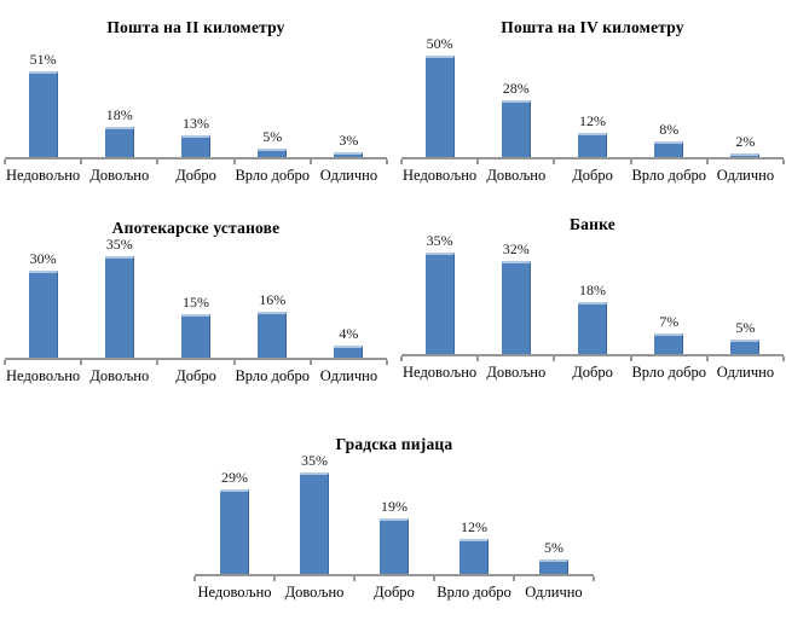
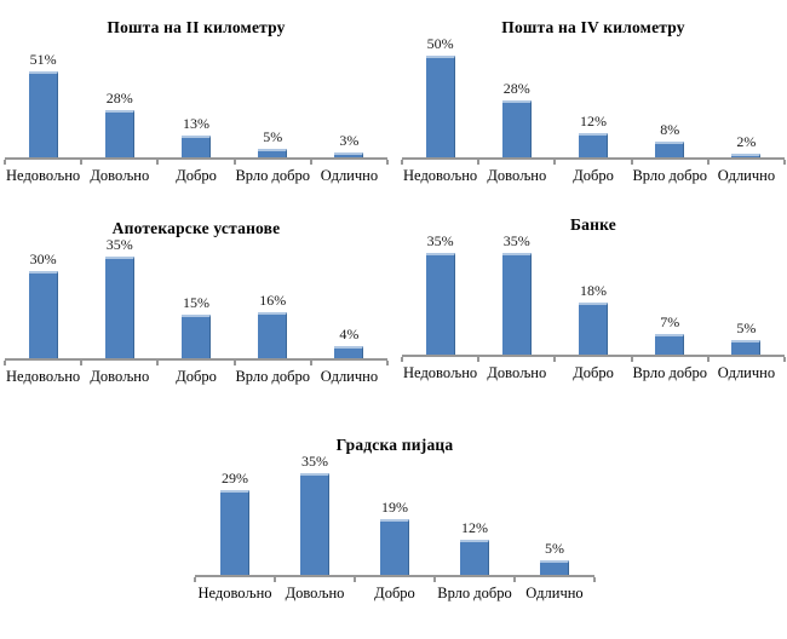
Пошта на II километру/Довољно: 18% -> 28%
Банке/Довољно: 32% -> 35%
